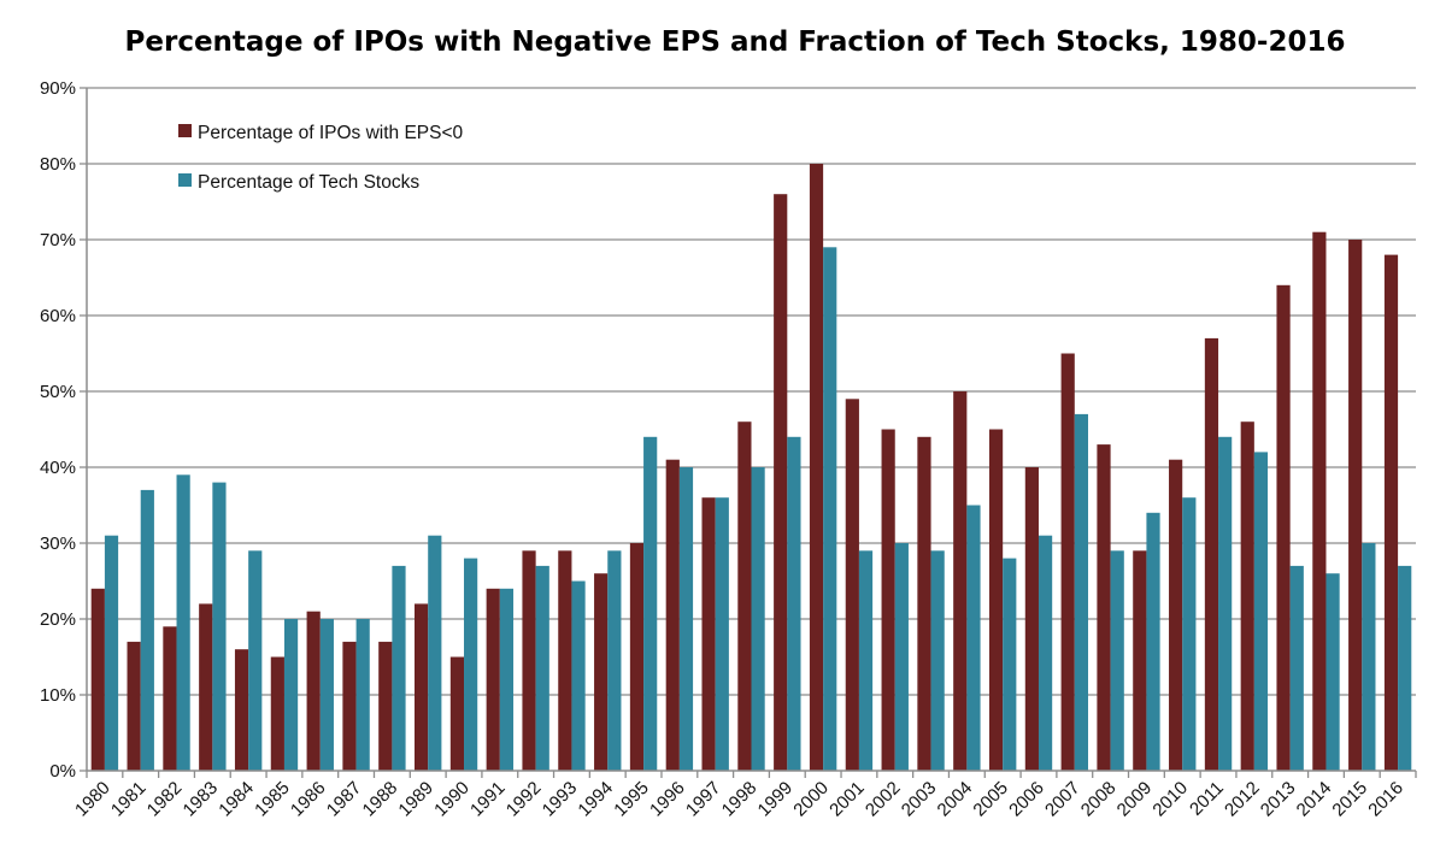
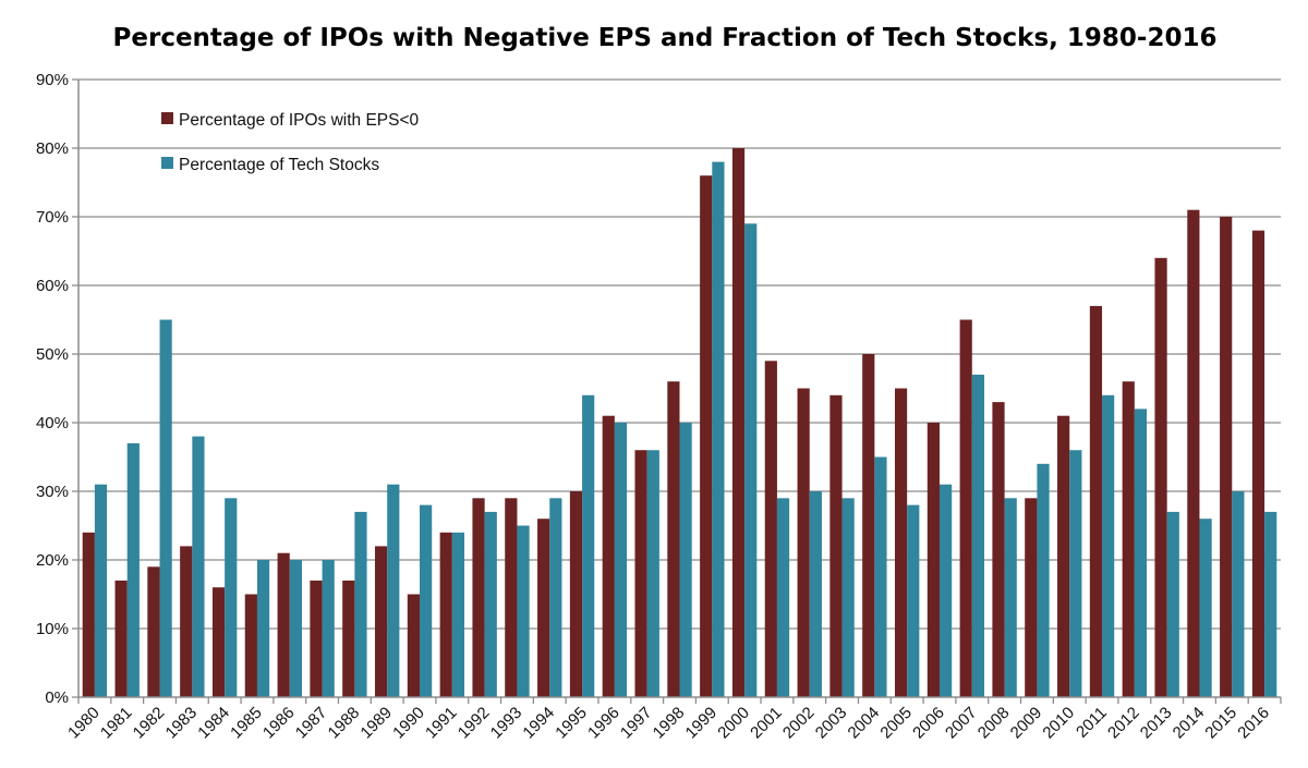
Percentage of Tech Stocks/1982: 39% -> 55%
Percentage of Tech Stocks/1999: 44% -> 78%
